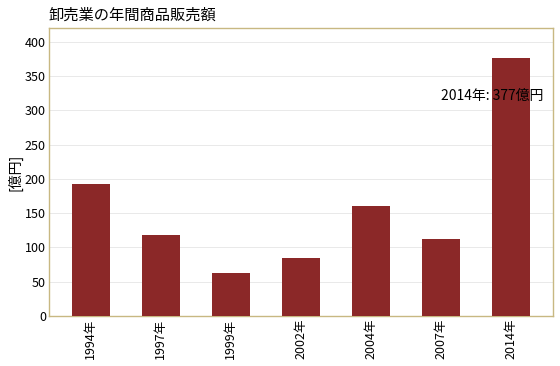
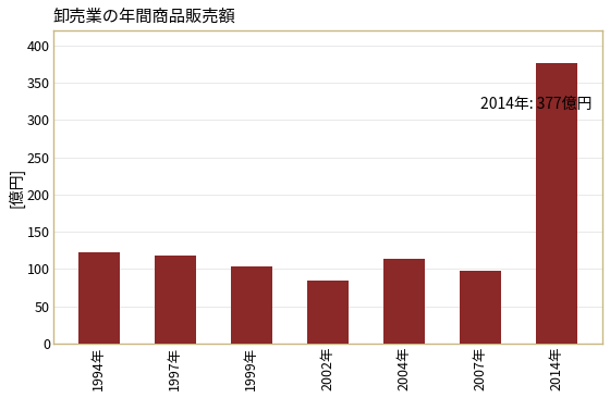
1994年: 192 -> 122
1999年: 62 -> 103
2004年: 160 -> 113
2007年: 112 -> 97
